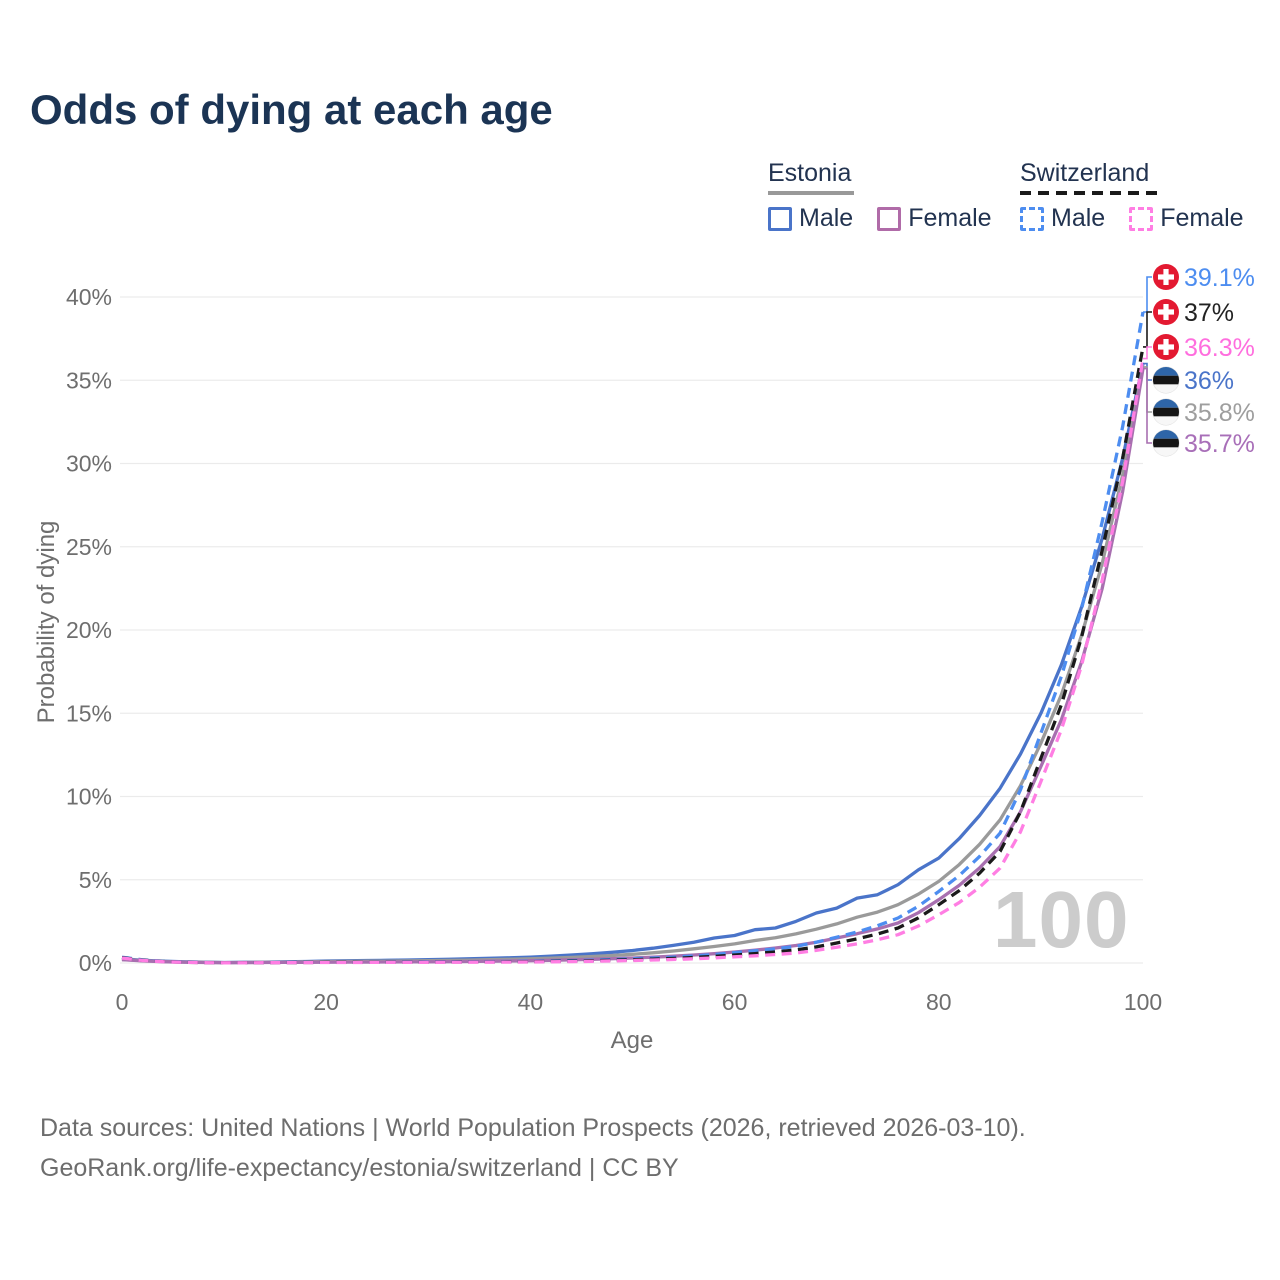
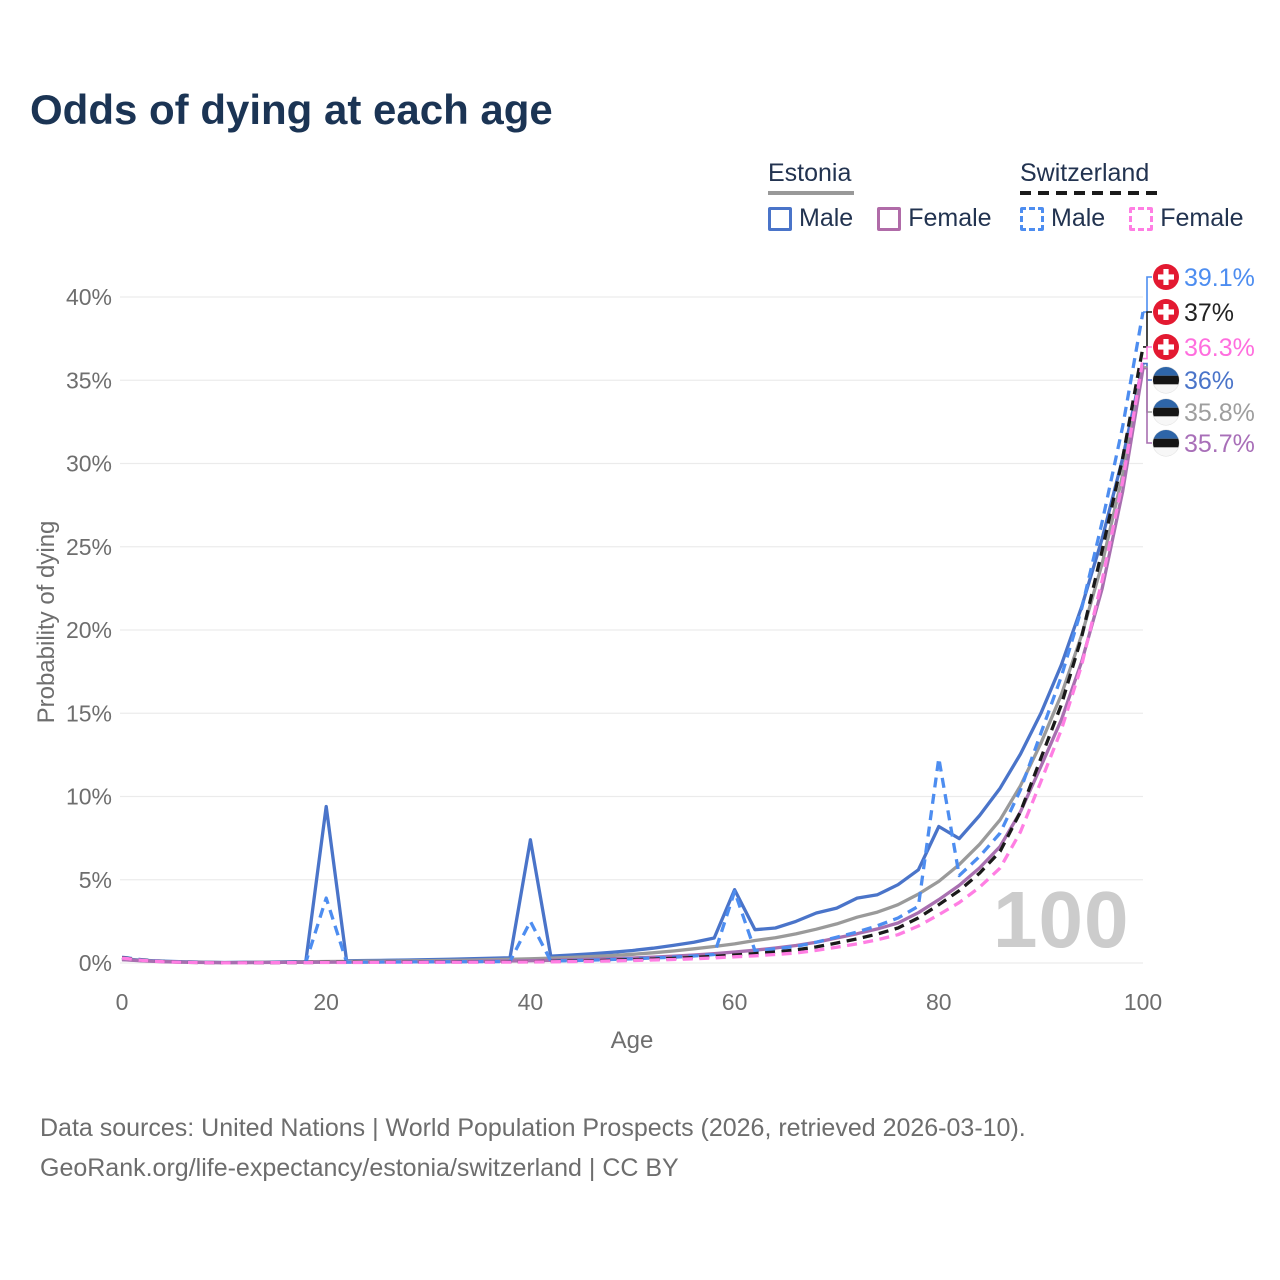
Estonia Male/20: 0.1% -> 9.4%
Switzerland Male/20: 0.1% -> 3.9%
Estonia Male/40: 0.3% -> 7.4%
Switzerland Male/40: 0.1% -> 2.5%
Estonia Male/60: 1.6% -> 4.4%
Switzerland Male/60: 0.6% -> 4.3%
Estonia Male/80: 6.3% -> 8.2%
Switzerland Male/80: 4.3% -> 12.3%
